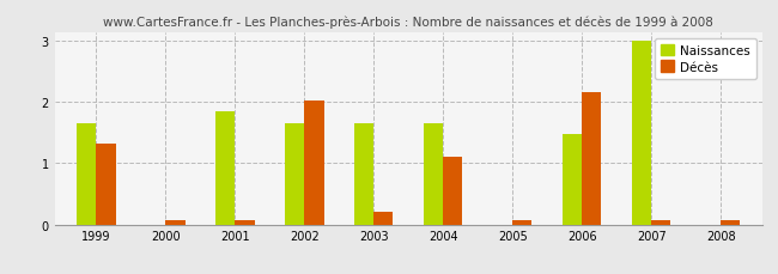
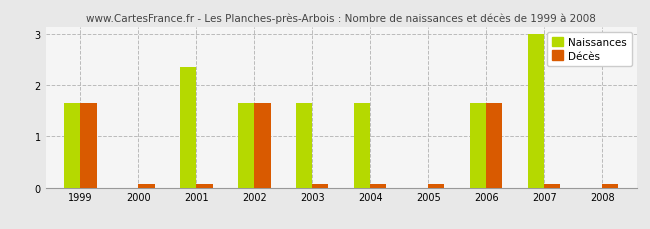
Décès/1999: 1.32 -> 1.65
Naissances/2001: 1.86 -> 2.35
Décès/2002: 2.02 -> 1.65
Décès/2003: 0.20 -> 0.07
Décès/2004: 1.10 -> 0.07
Naissances/2006: 1.48 -> 1.65
Décès/2006: 2.16 -> 1.65
